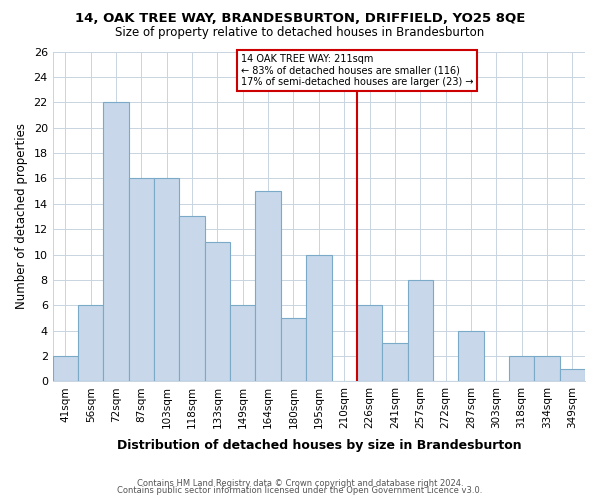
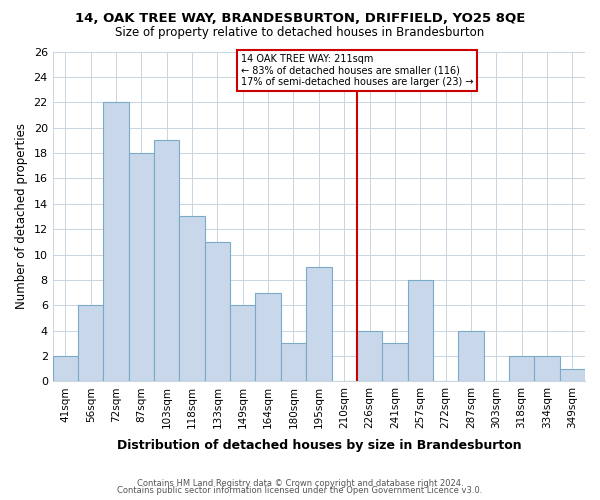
87sqm: 16 -> 18
103sqm: 16 -> 19
164sqm: 15 -> 7
180sqm: 5 -> 3
195sqm: 10 -> 9
226sqm: 6 -> 4
